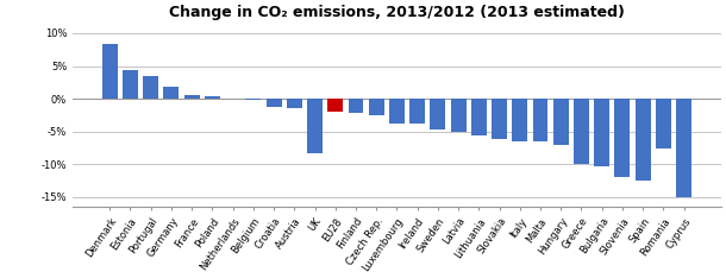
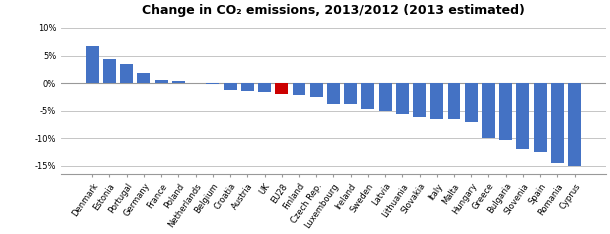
Denmark: 8.4% -> 6.8%
UK: -8.4% -> -1.7%
Romania: -7.6% -> -14.5%
